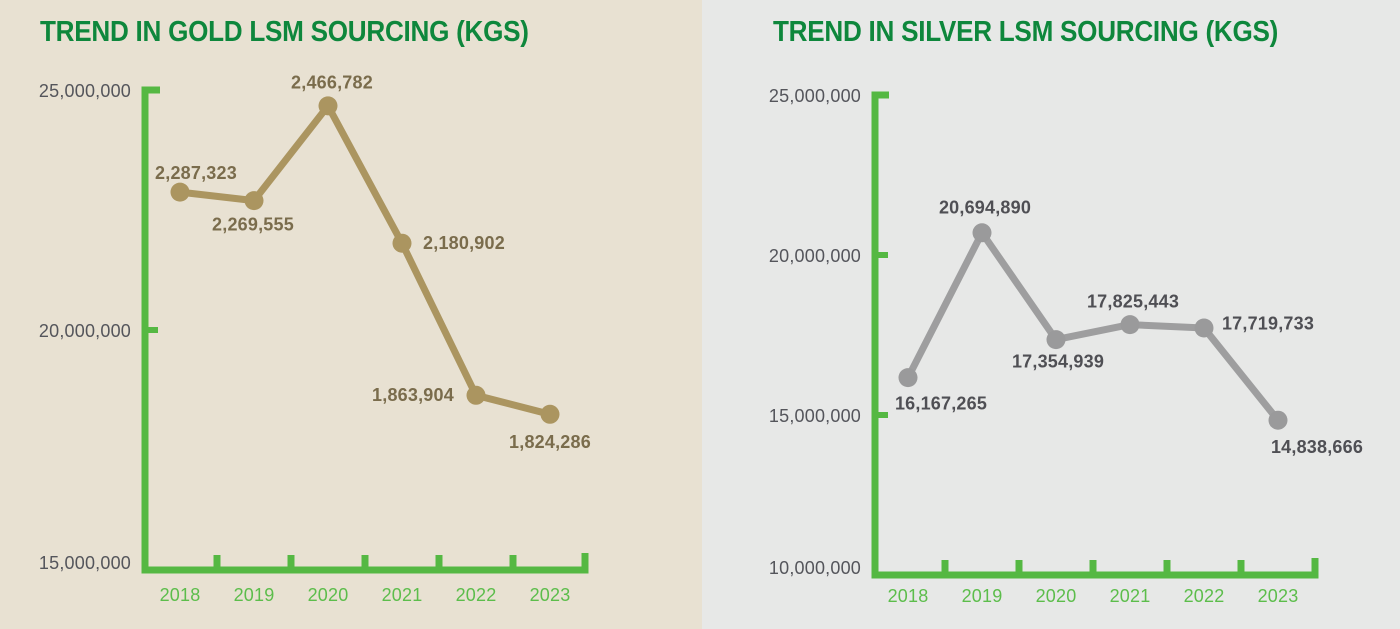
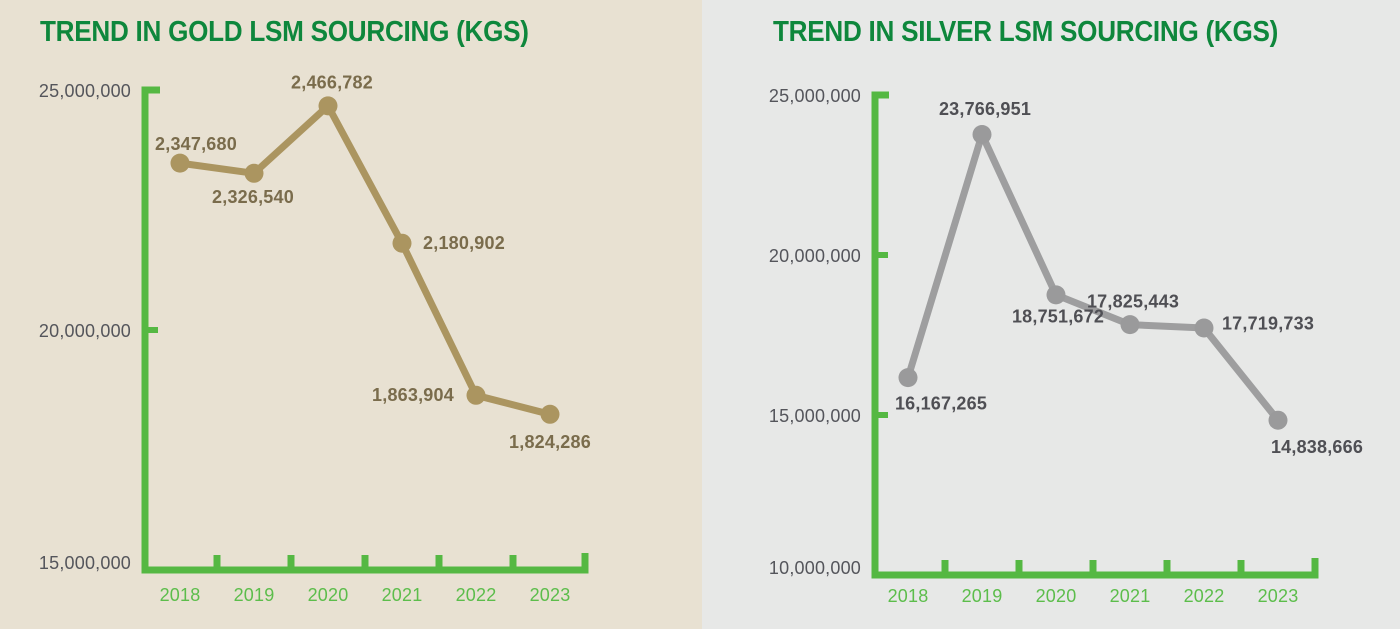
TREND IN GOLD LSM SOURCING (KGS)/2018: 2,287,323 -> 2,347,680
TREND IN GOLD LSM SOURCING (KGS)/2019: 2,269,555 -> 2,326,540
TREND IN SILVER LSM SOURCING (KGS)/2019: 20,694,890 -> 23,766,951
TREND IN SILVER LSM SOURCING (KGS)/2020: 17,354,939 -> 18,751,672
